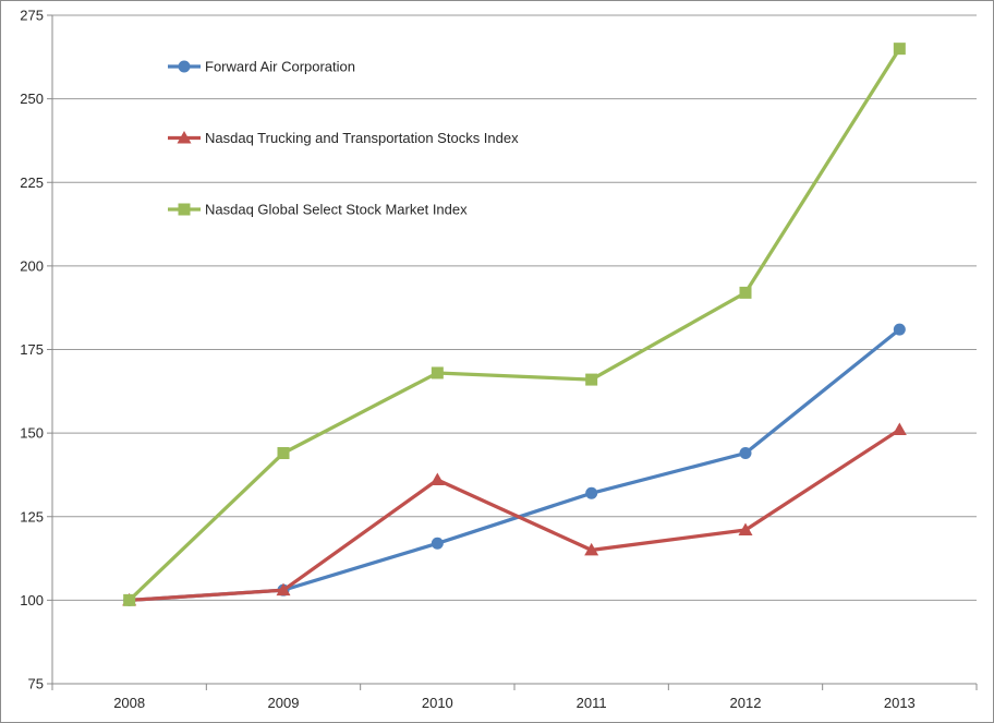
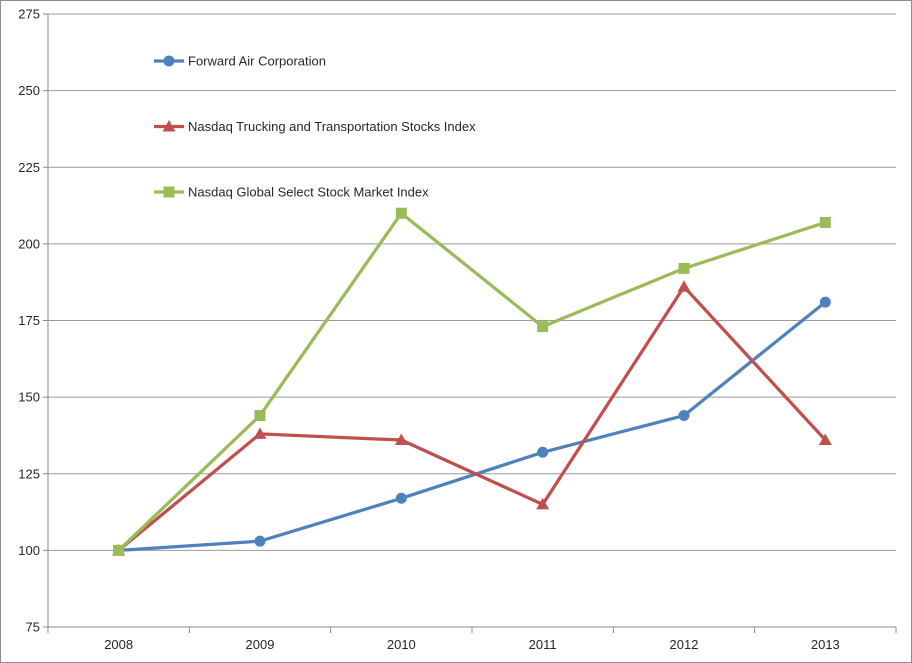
Nasdaq Trucking and Transportation Stocks Index/2009: 103 -> 138
Nasdaq Global Select Stock Market Index/2010: 168 -> 210
Nasdaq Global Select Stock Market Index/2011: 166 -> 173
Nasdaq Trucking and Transportation Stocks Index/2012: 121 -> 186
Nasdaq Trucking and Transportation Stocks Index/2013: 151 -> 136
Nasdaq Global Select Stock Market Index/2013: 265 -> 207
